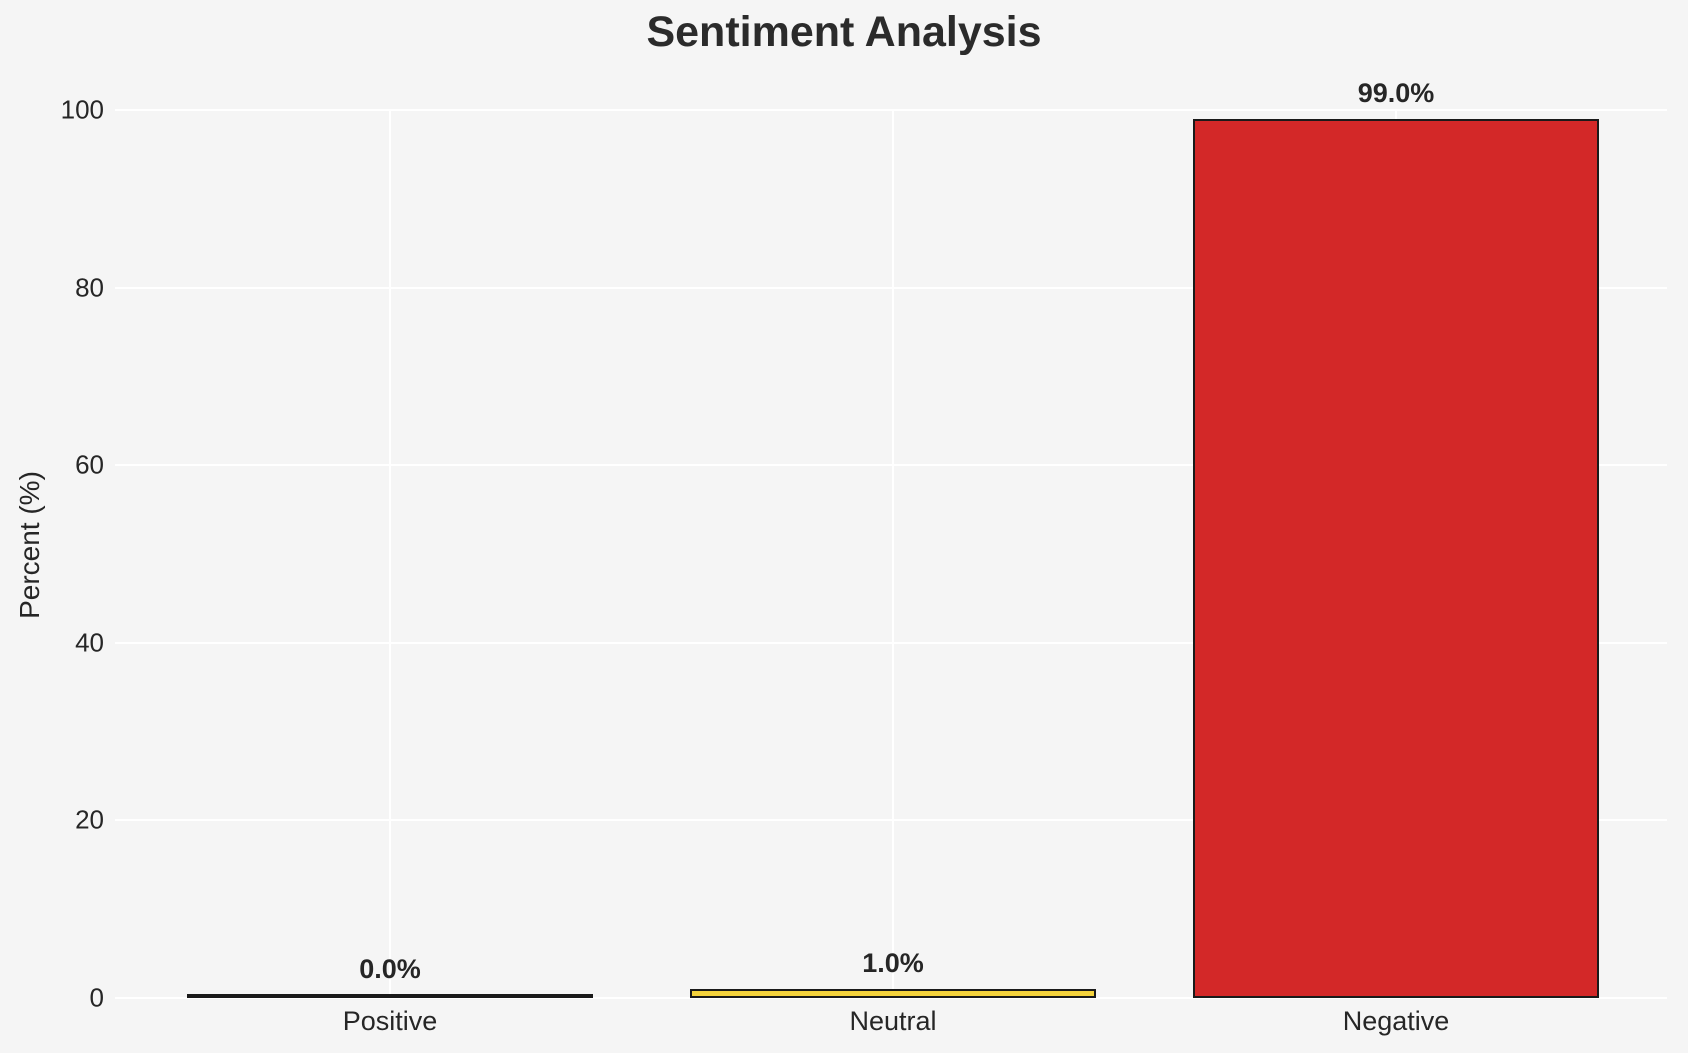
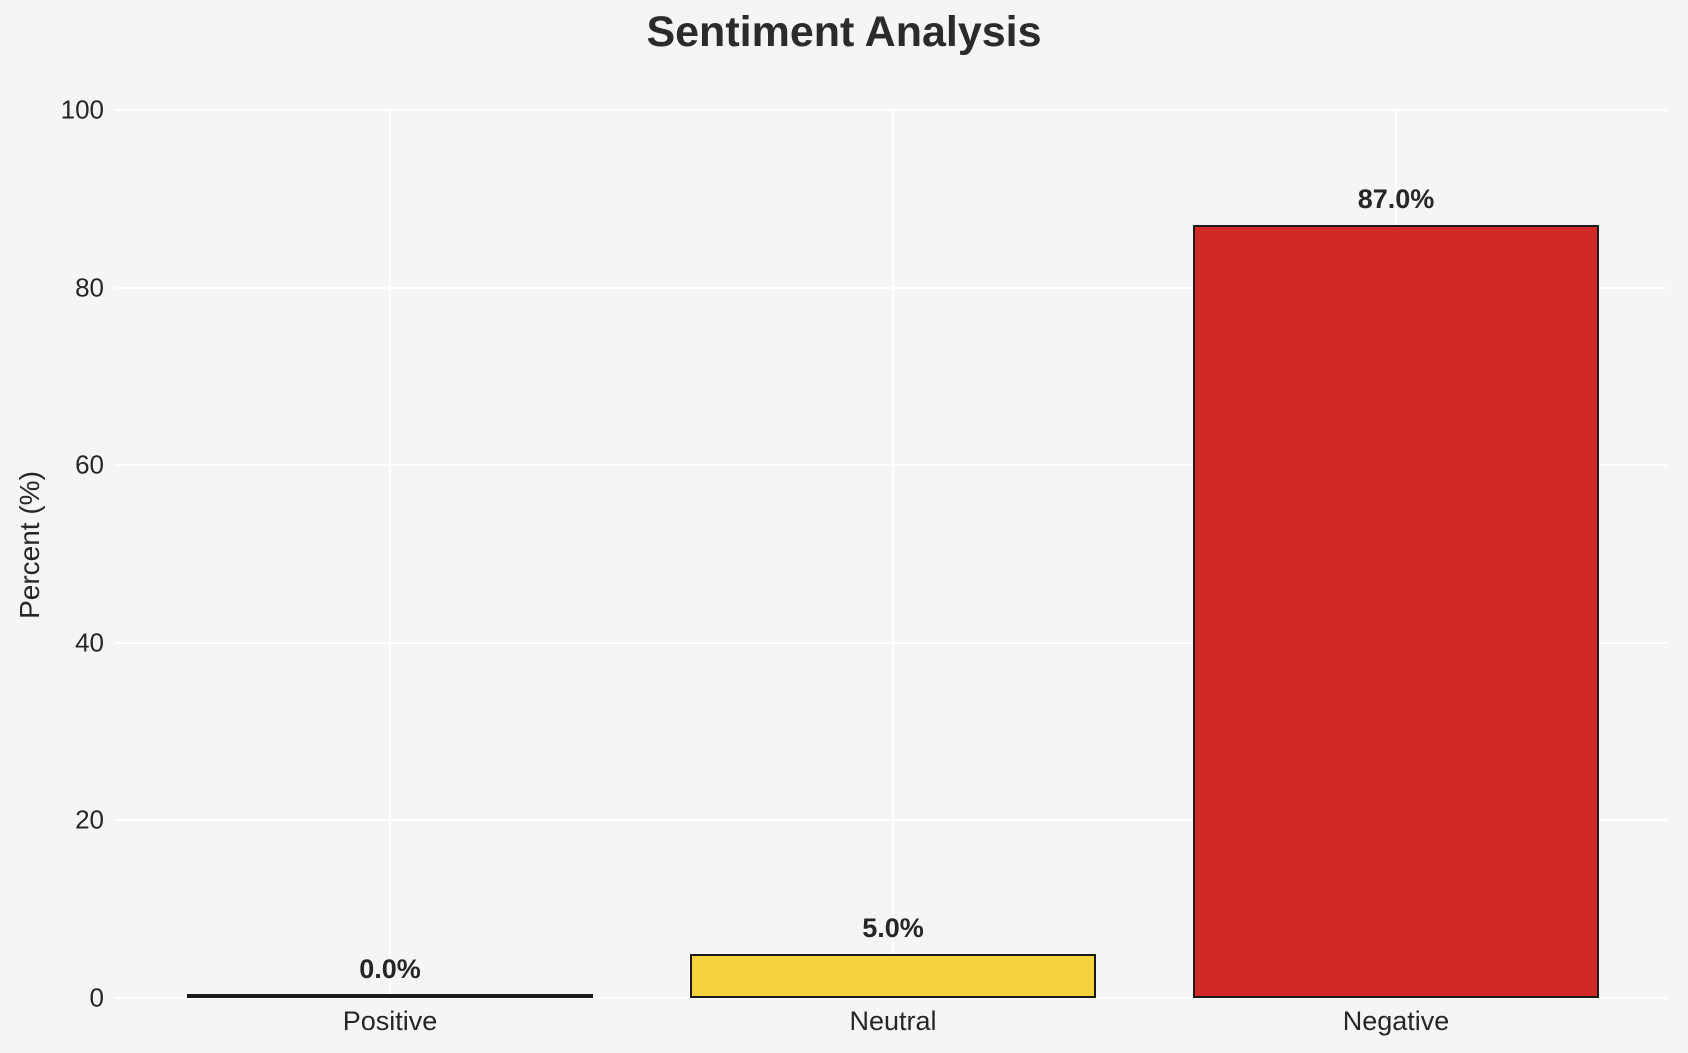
Neutral: 1.0% -> 5.0%
Negative: 99.0% -> 87.0%
